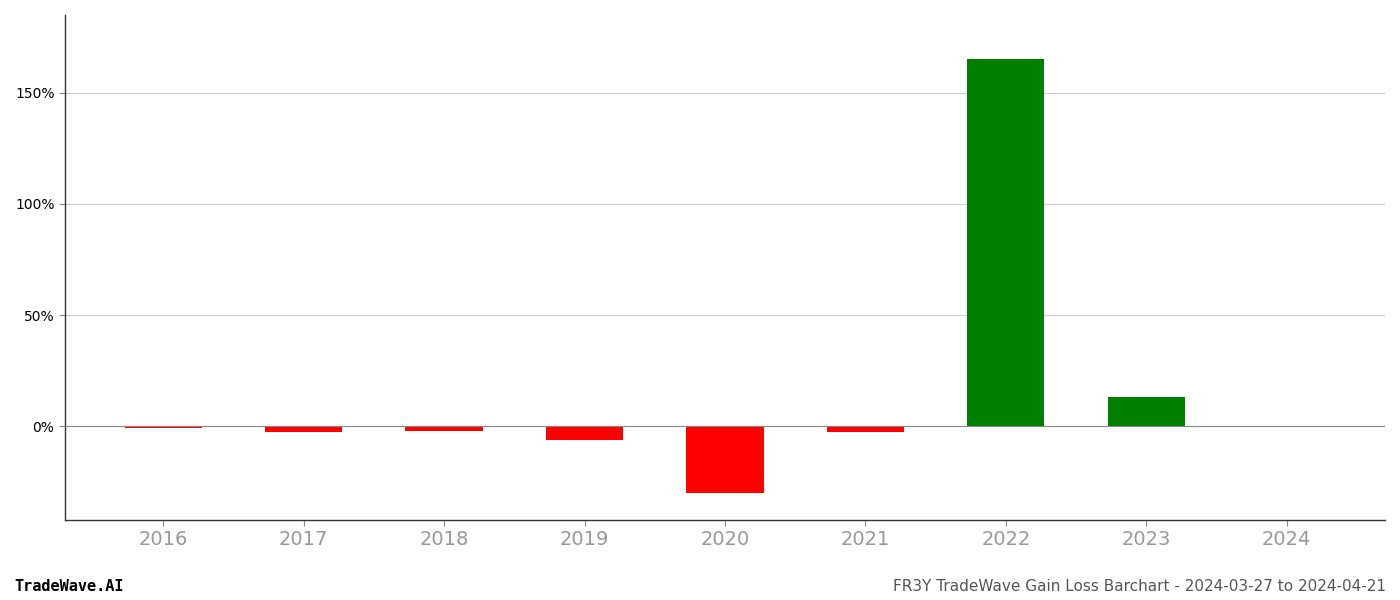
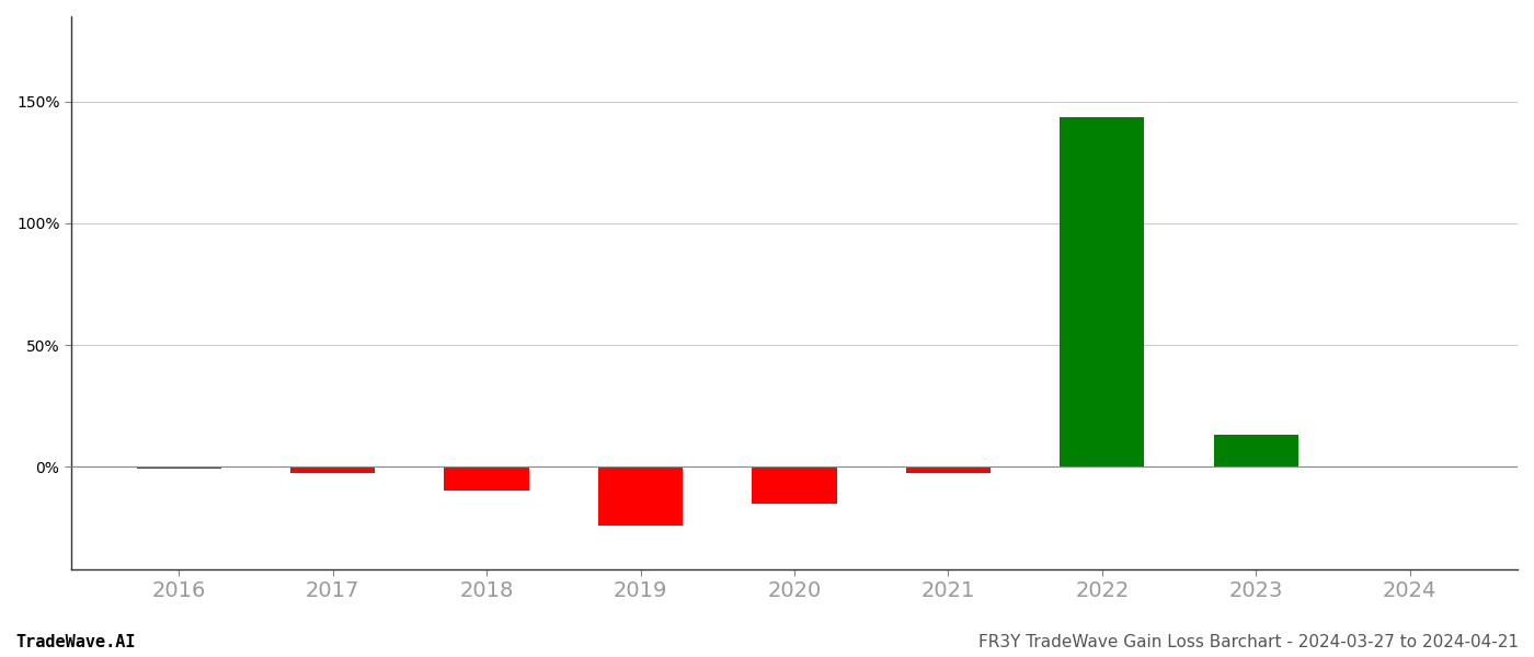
2018: -2.2% -> -10.0%
2019: -6.0% -> -24.0%
2020: -30.0% -> -15.0%
2022: 165.0% -> 143.5%
